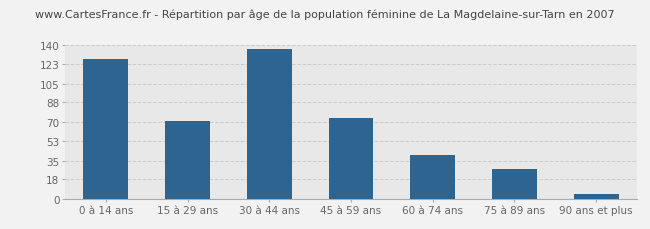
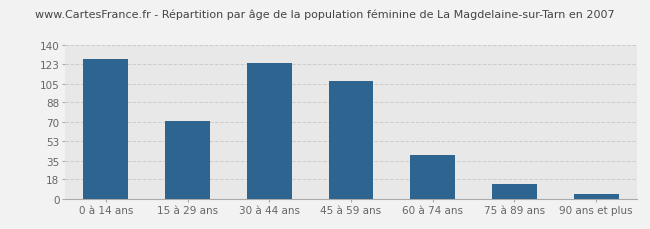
30 à 44 ans: 136 -> 124
45 à 59 ans: 74 -> 107
75 à 89 ans: 27 -> 14
